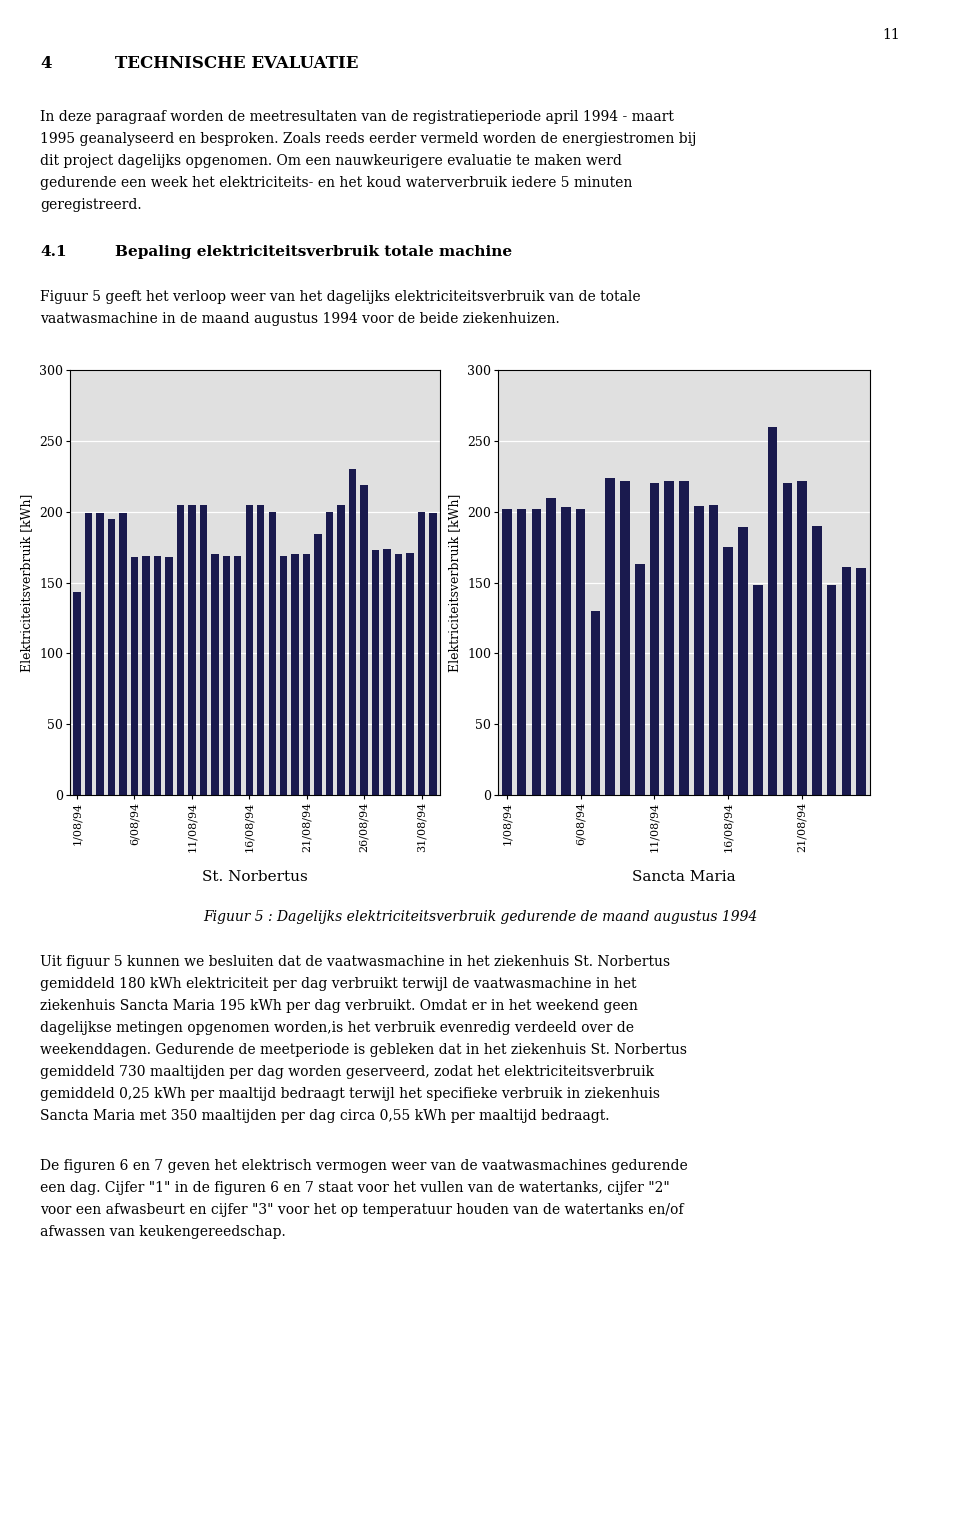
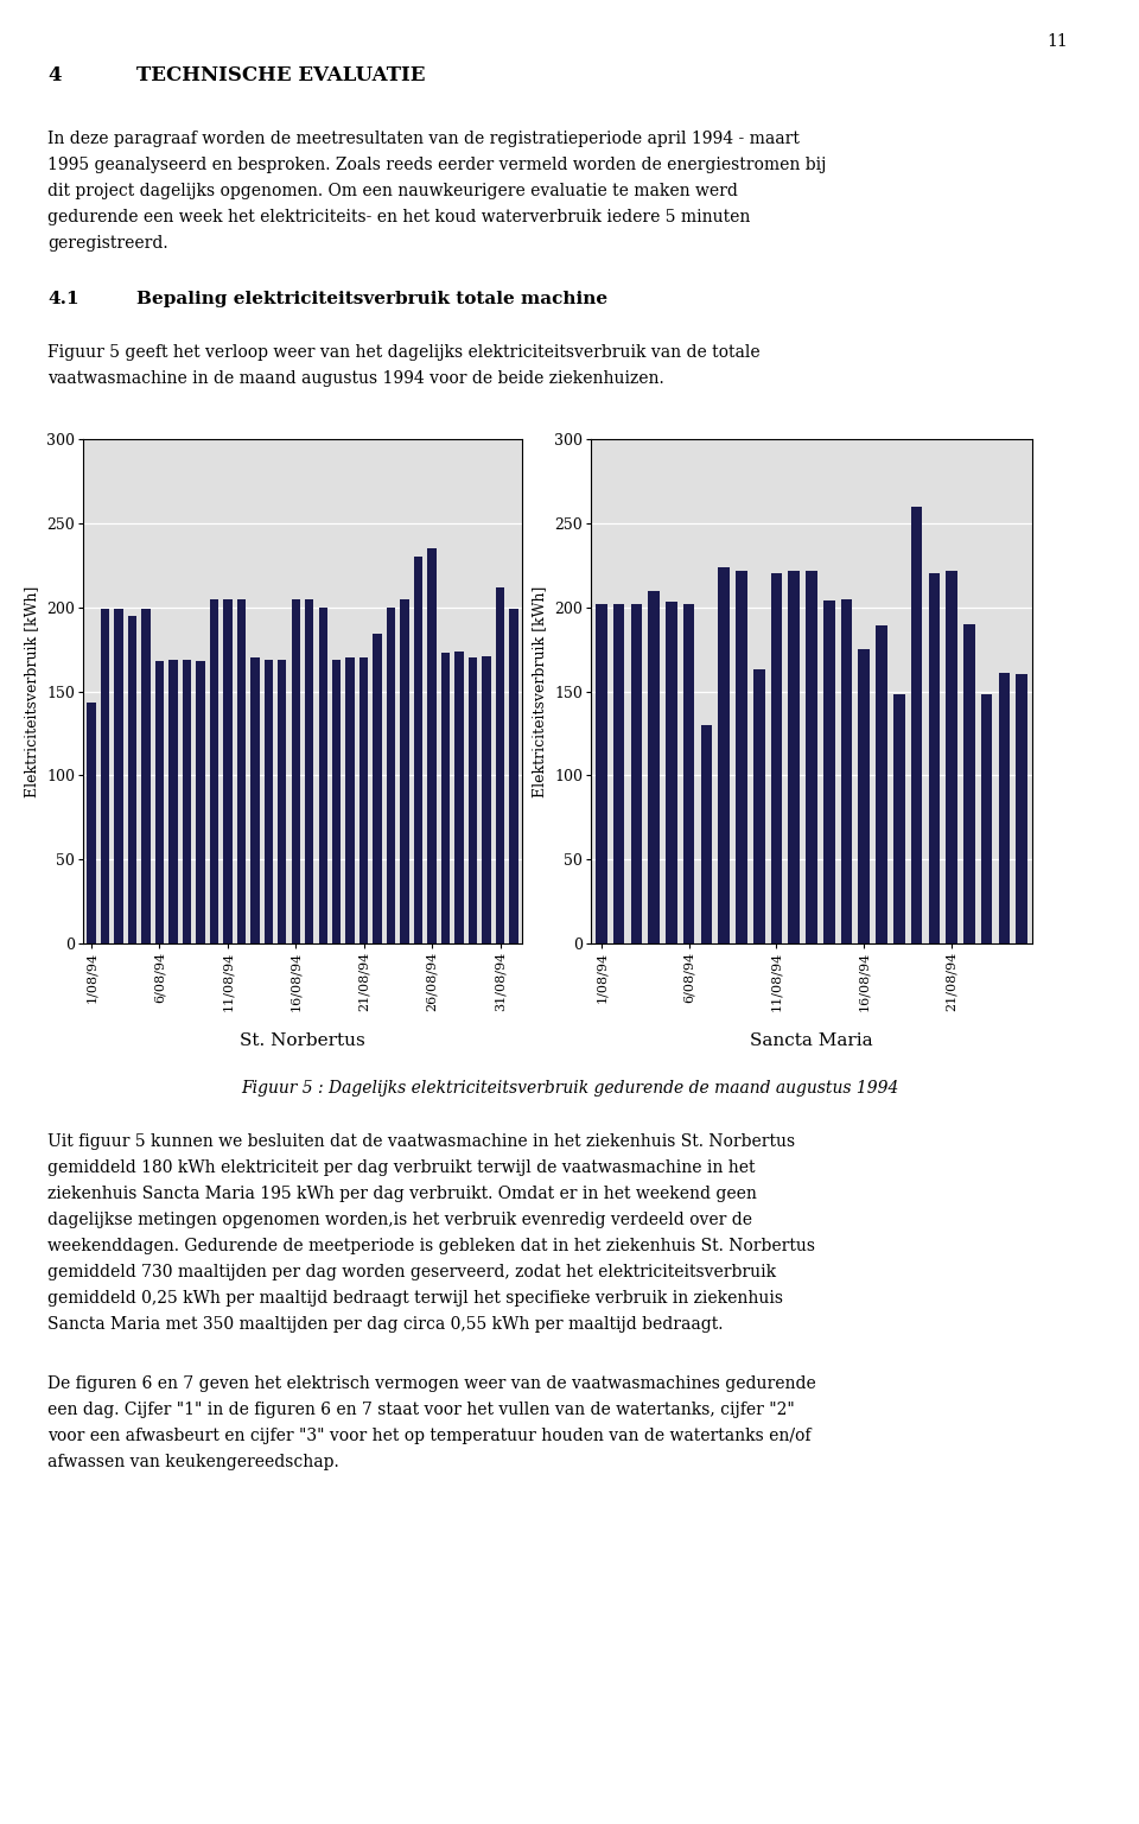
26/08/94: 219 -> 235
31/08/94: 200 -> 212
